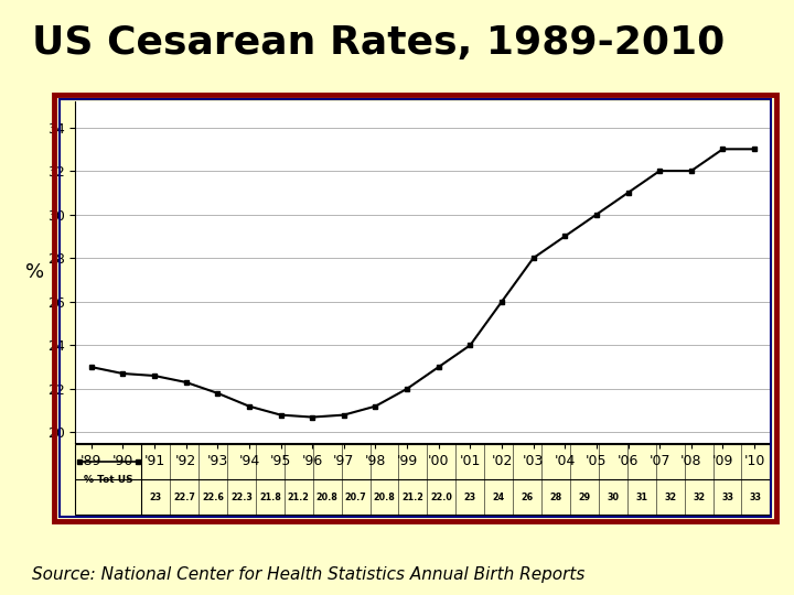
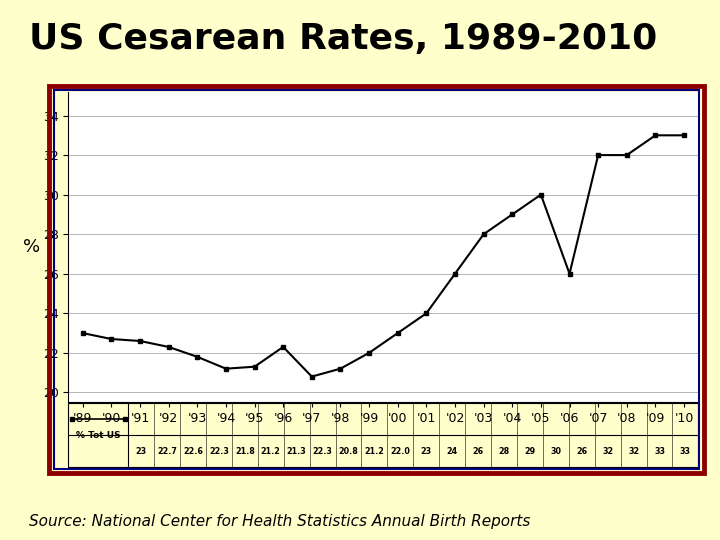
'95: 20.8 -> 21.3
'96: 20.7 -> 22.3
'06: 31 -> 26
